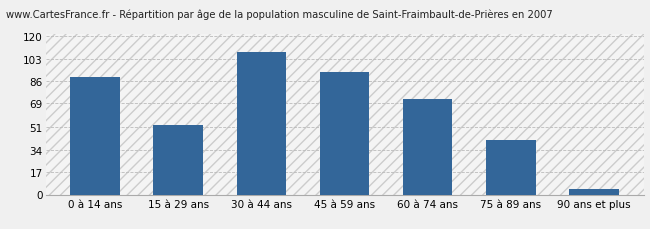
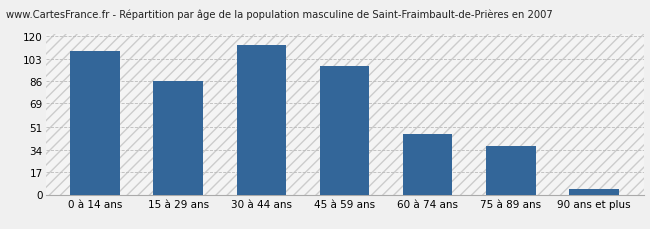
0 à 14 ans: 89 -> 109
15 à 29 ans: 53 -> 86
30 à 44 ans: 108 -> 113
45 à 59 ans: 93 -> 97
60 à 74 ans: 72 -> 46
75 à 89 ans: 41 -> 37
